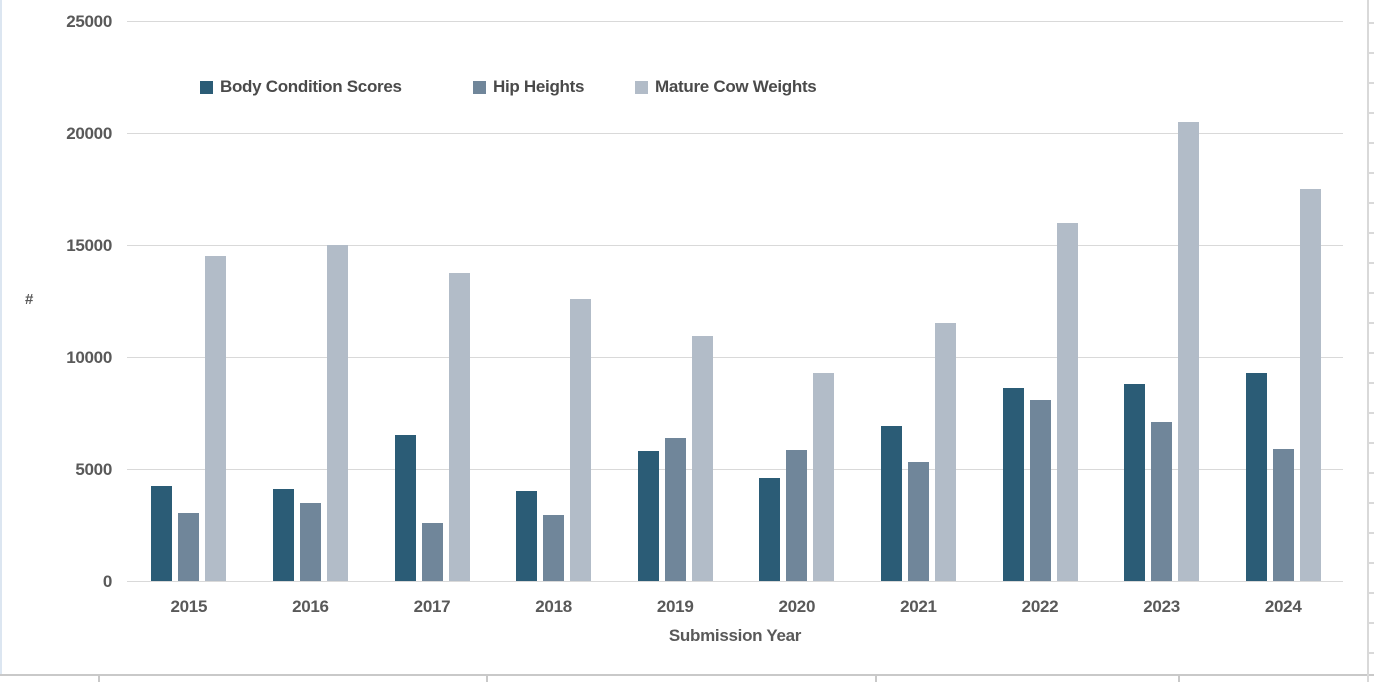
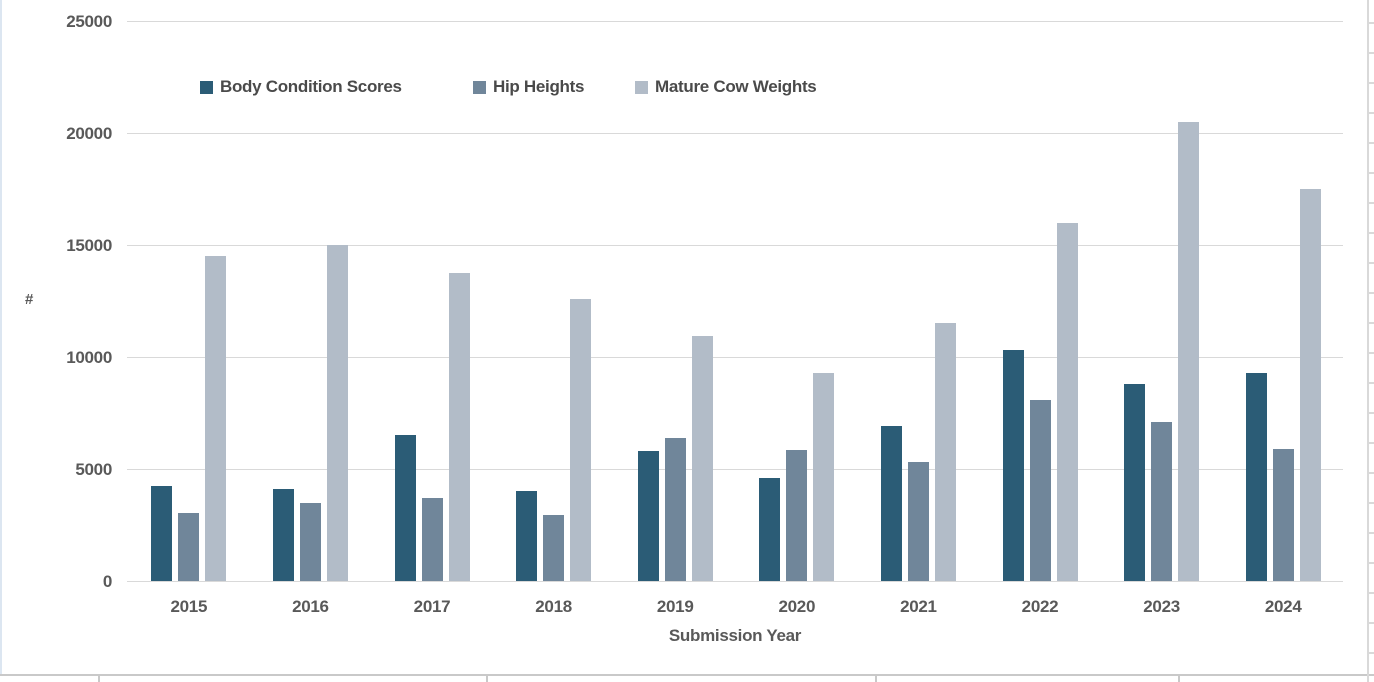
Hip Heights/2017: 2600 -> 3700
Body Condition Scores/2022: 8600 -> 10300
